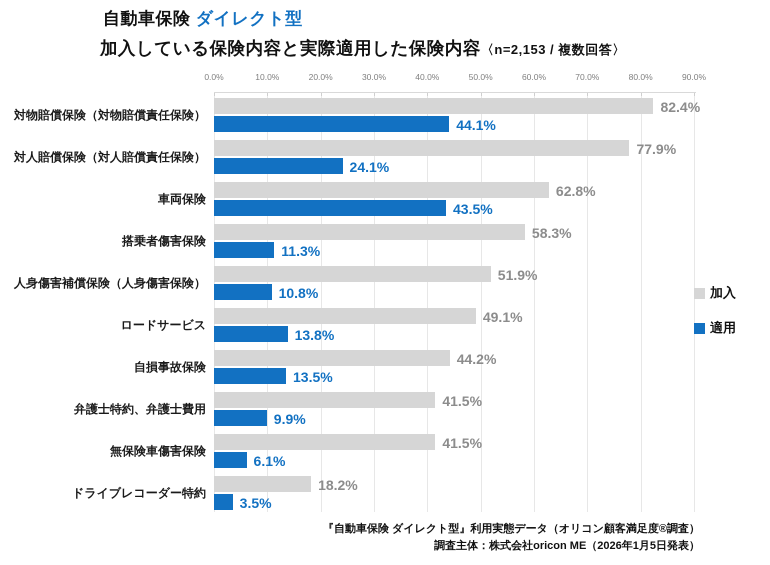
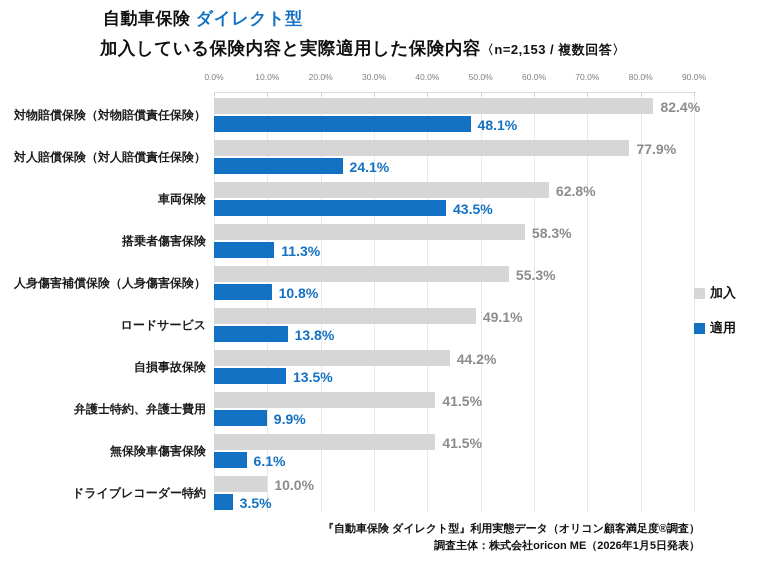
適用/対物賠償保険（対物賠償責任保険）: 44.1% -> 48.1%
加入/人身傷害補償保険（人身傷害保険）: 51.9% -> 55.3%
加入/ドライブレコーダー特約: 18.2% -> 10.0%
